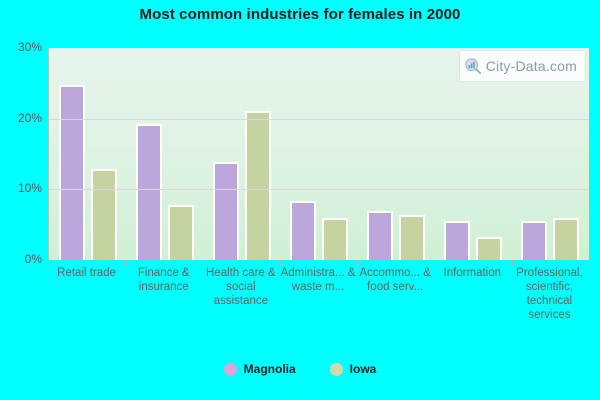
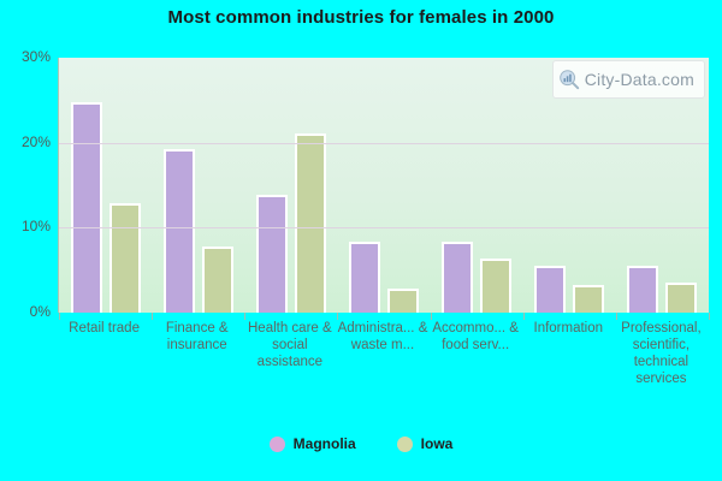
Iowa/Administra... & waste m...: 6% -> 3%
Magnolia/Accommo... & food serv...: 7% -> 8%
Iowa/Professional, scientific, technical services: 6% -> 4%
